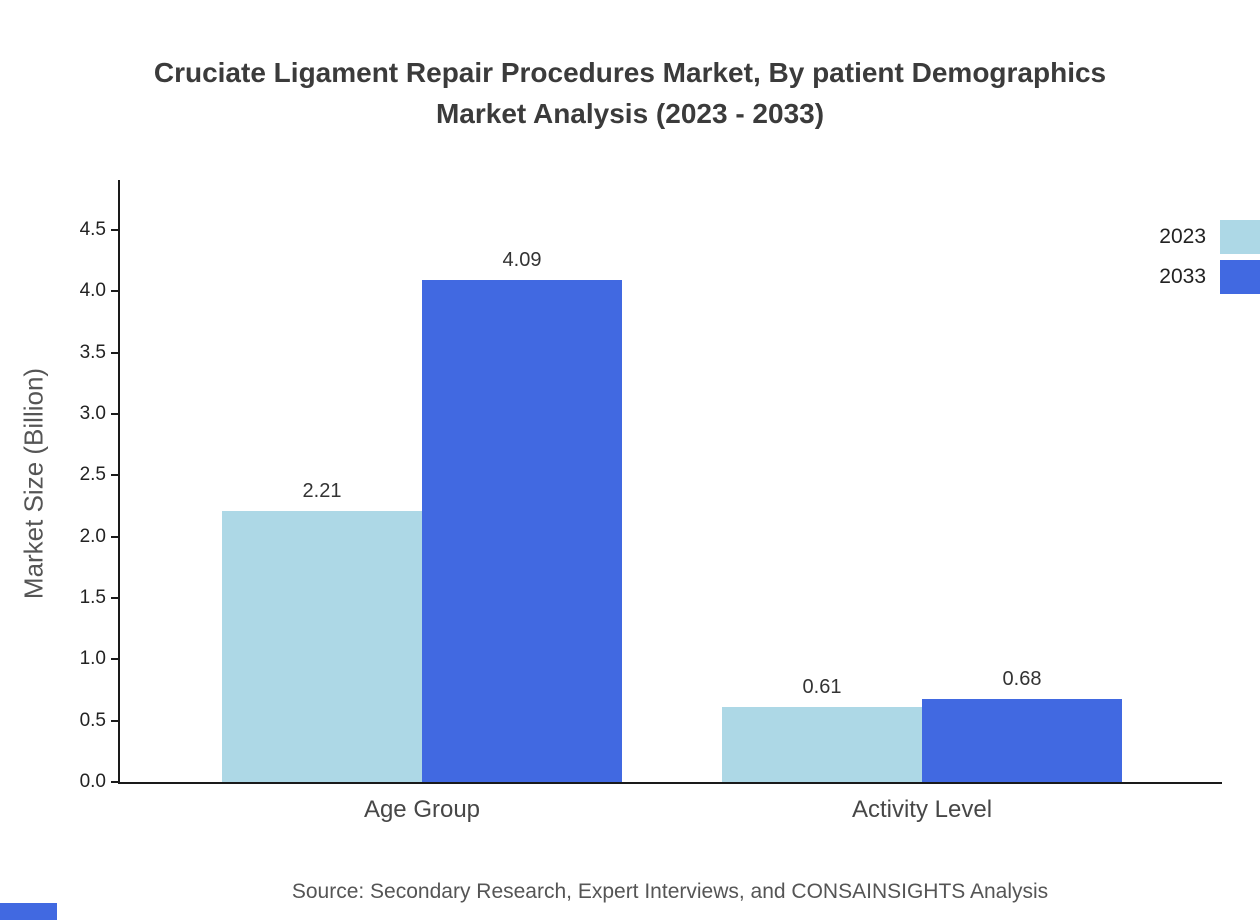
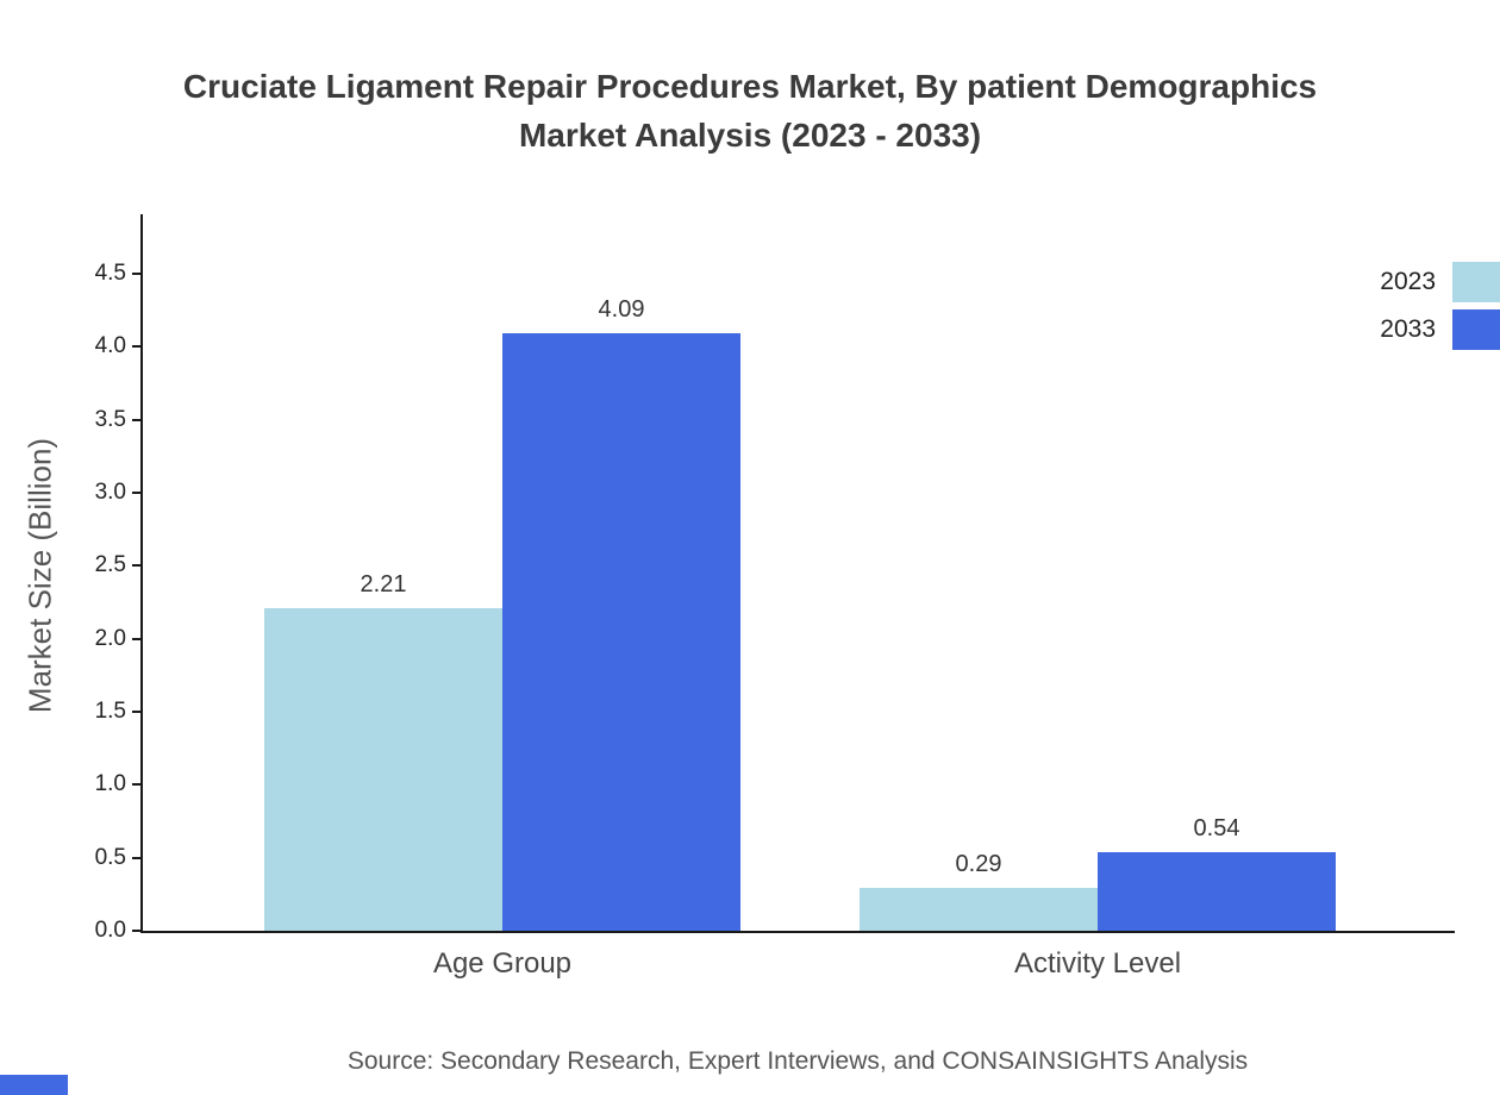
2023/Activity Level: 0.61 -> 0.29
2033/Activity Level: 0.68 -> 0.54
